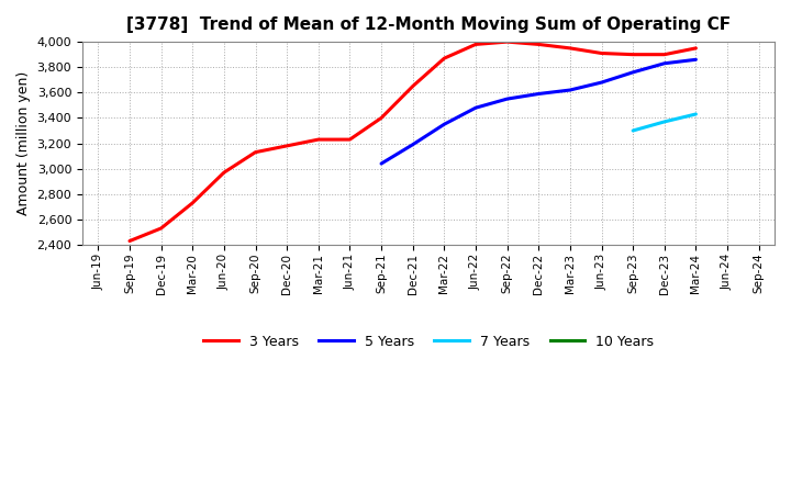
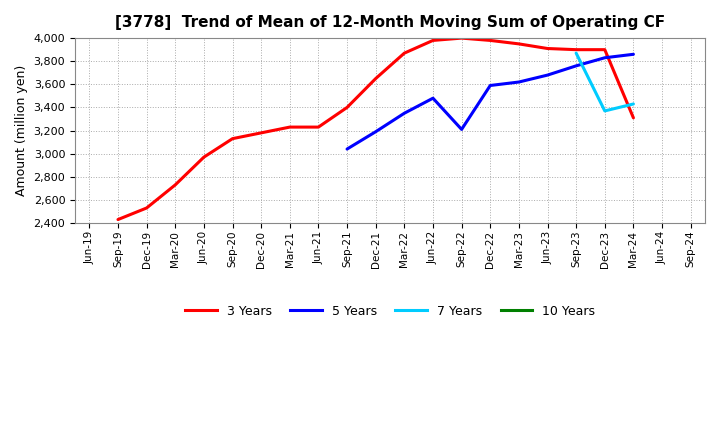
5 Years/Sep-22: 3,550 -> 3,210
7 Years/Sep-23: 3,300 -> 3,870
3 Years/Mar-24: 3,950 -> 3,310
